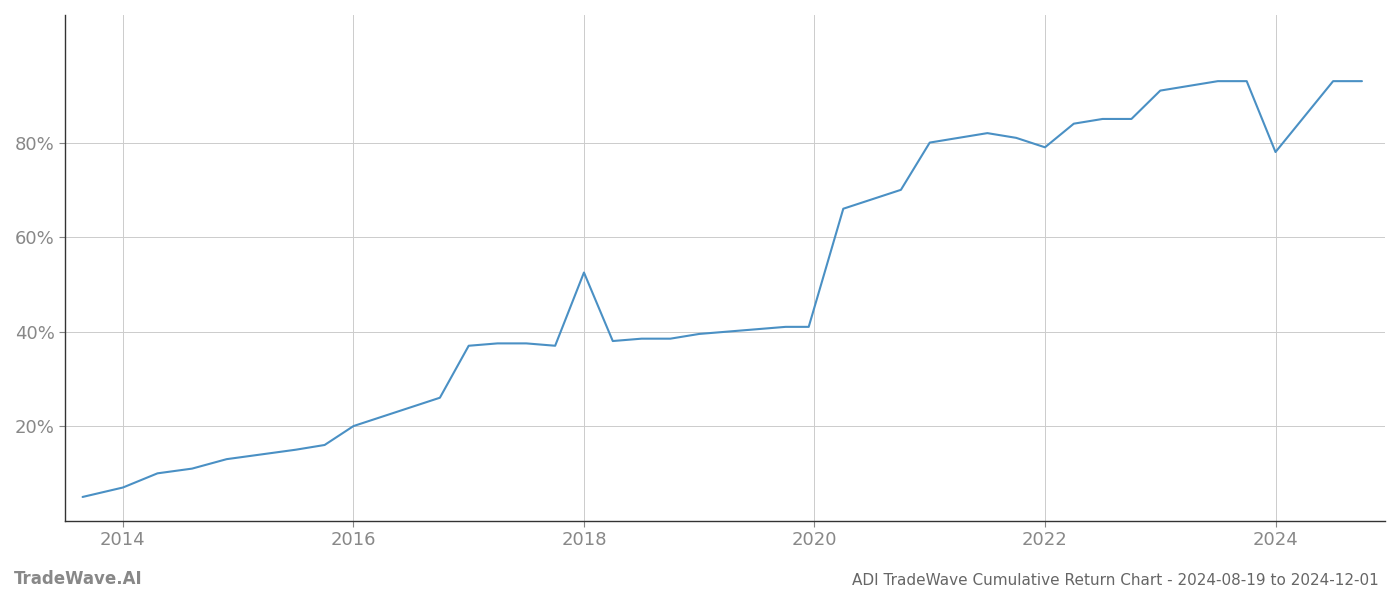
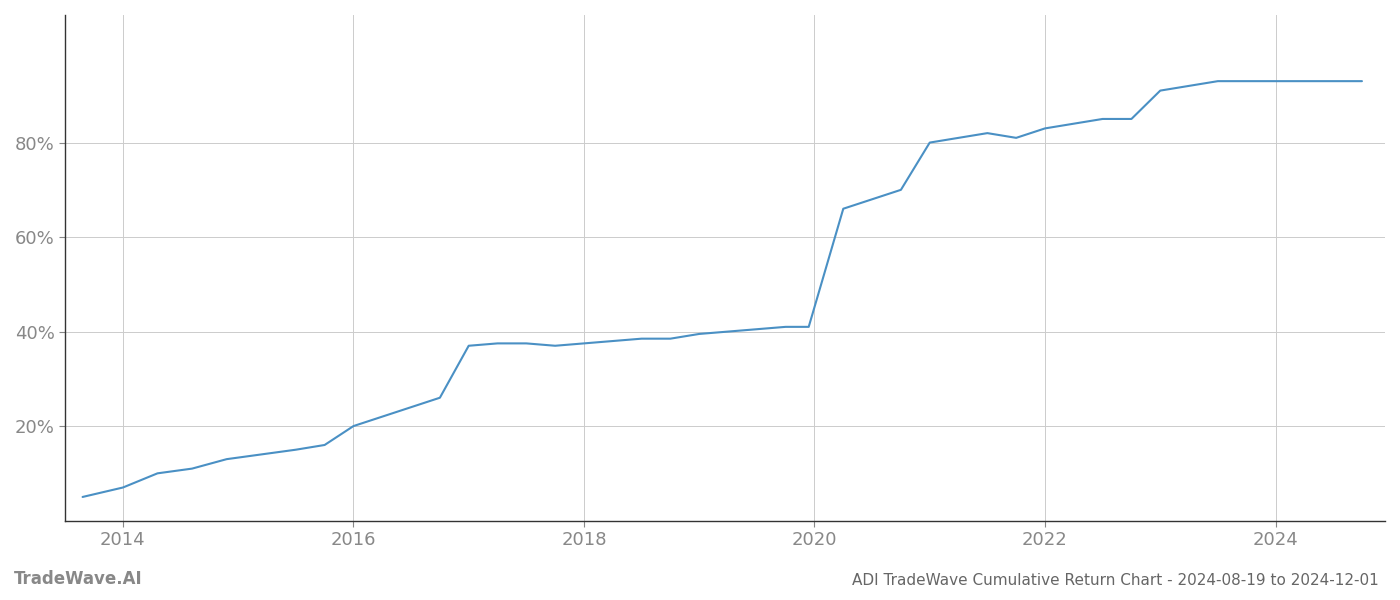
2018: 52.5% -> 37.5%
2022: 79.0% -> 83.0%
2024: 78.0% -> 93.0%
